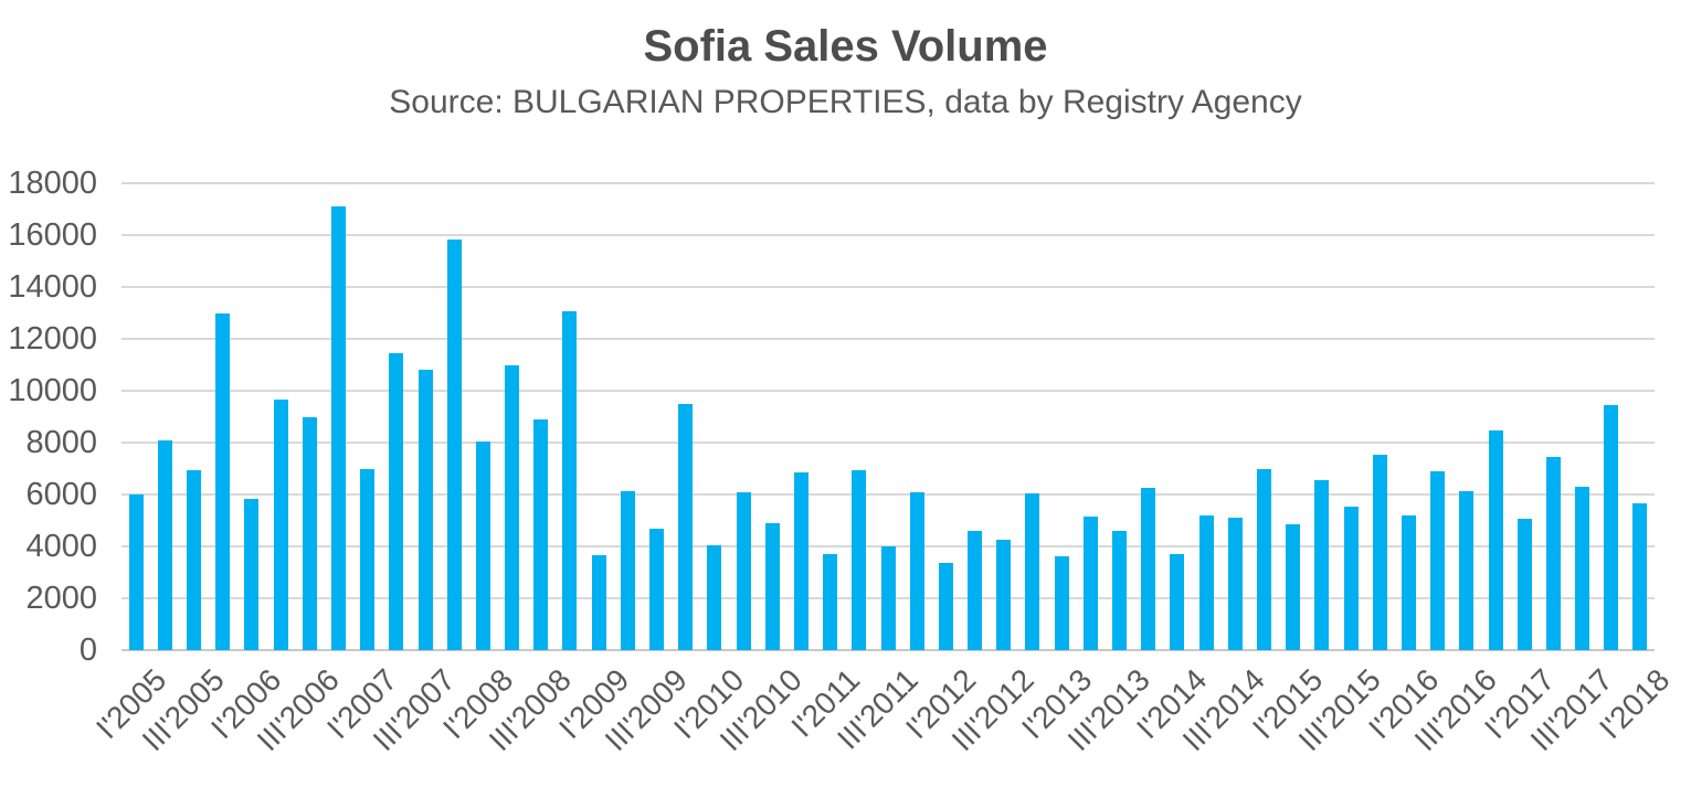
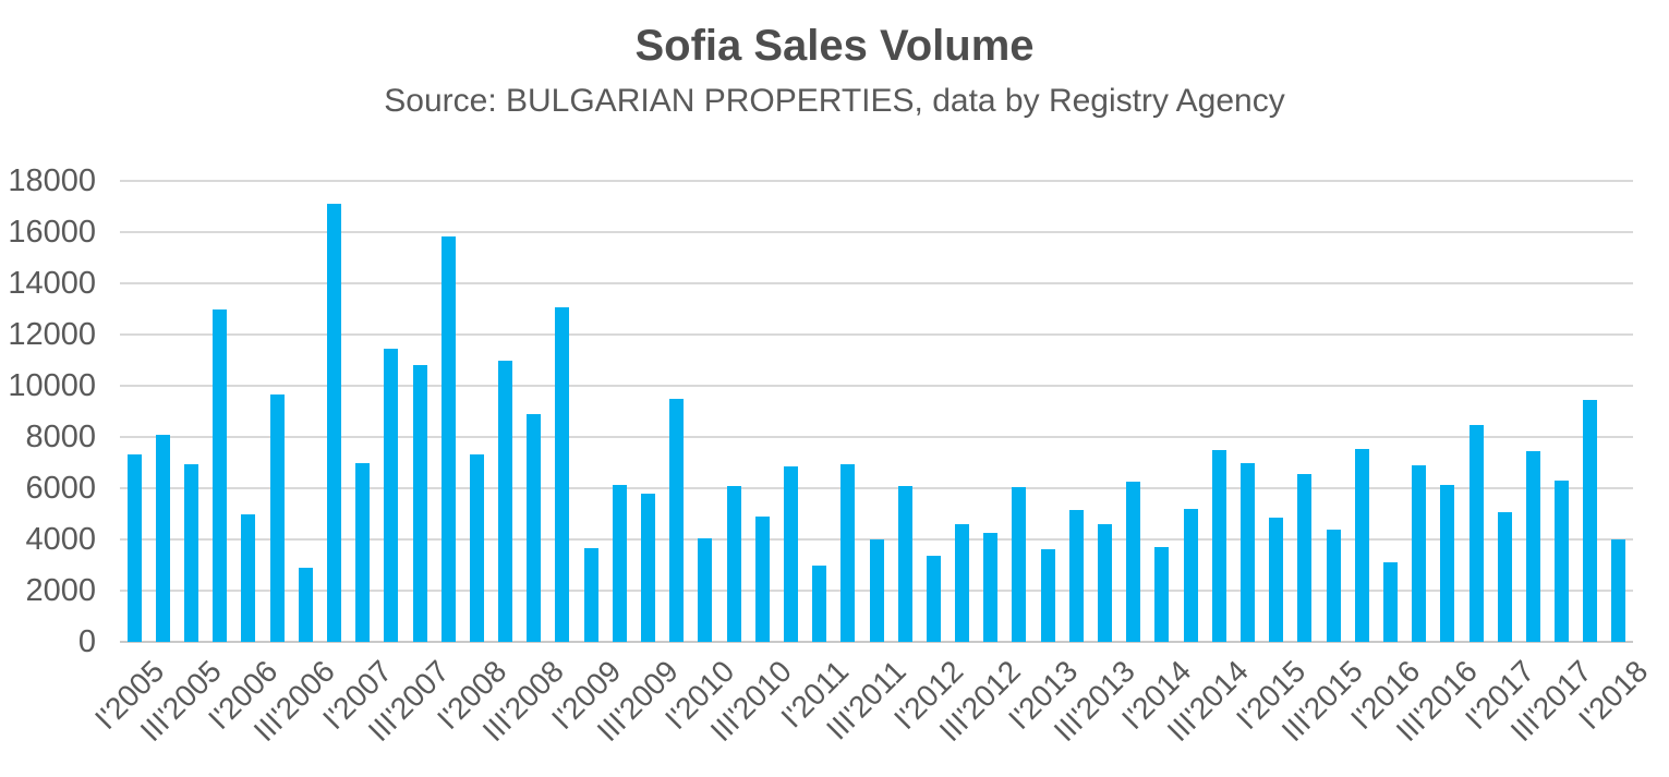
I'2005: 6000 -> 7300
I'2006: 5800 -> 5000
III'2006: 9000 -> 2900
I'2008: 8000 -> 7300
III'2009: 4700 -> 5800
I'2011: 3700 -> 3000
III'2014: 5100 -> 7500
III'2015: 5600 -> 4400
I'2016: 5200 -> 3100
I'2018: 5600 -> 4000
